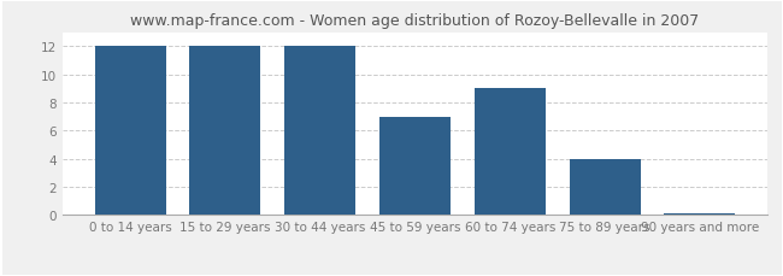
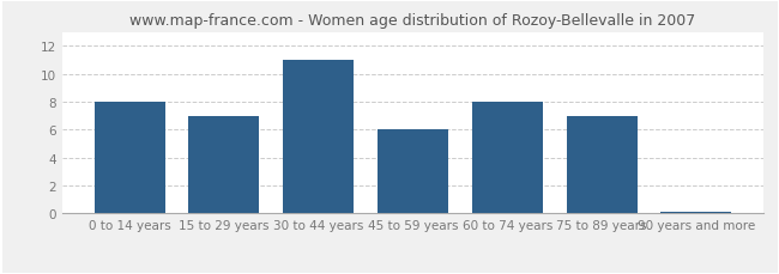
0 to 14 years: 12.0 -> 8.0
15 to 29 years: 12.0 -> 7.0
30 to 44 years: 12.0 -> 11.0
45 to 59 years: 7.0 -> 6.0
60 to 74 years: 9.0 -> 8.0
75 to 89 years: 4.0 -> 7.0
